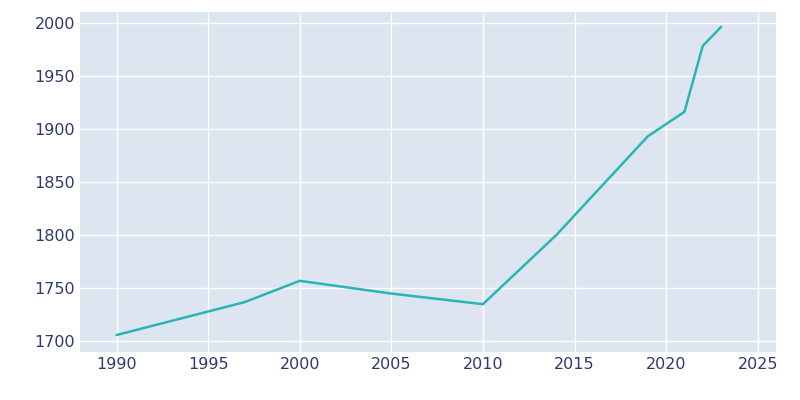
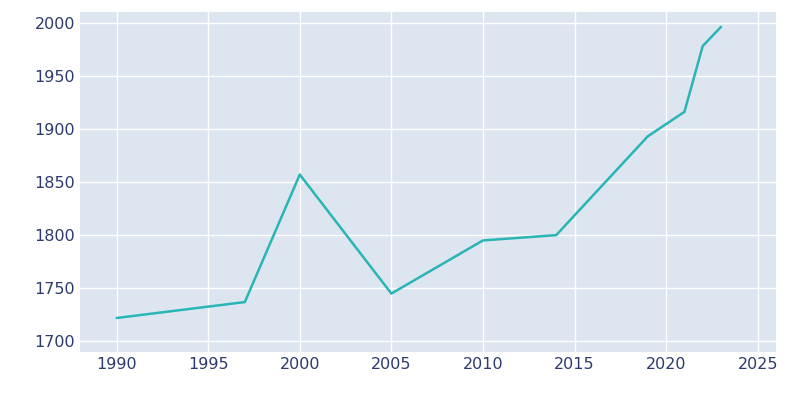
1990: 1706 -> 1722
2000: 1757 -> 1857
2010: 1735 -> 1795
